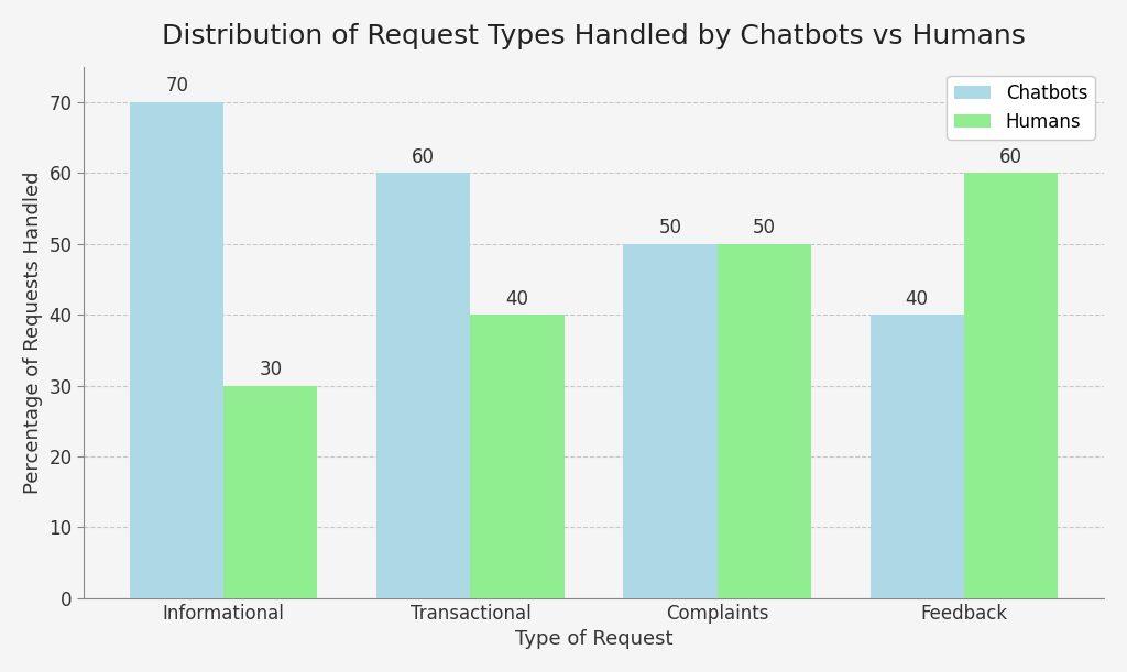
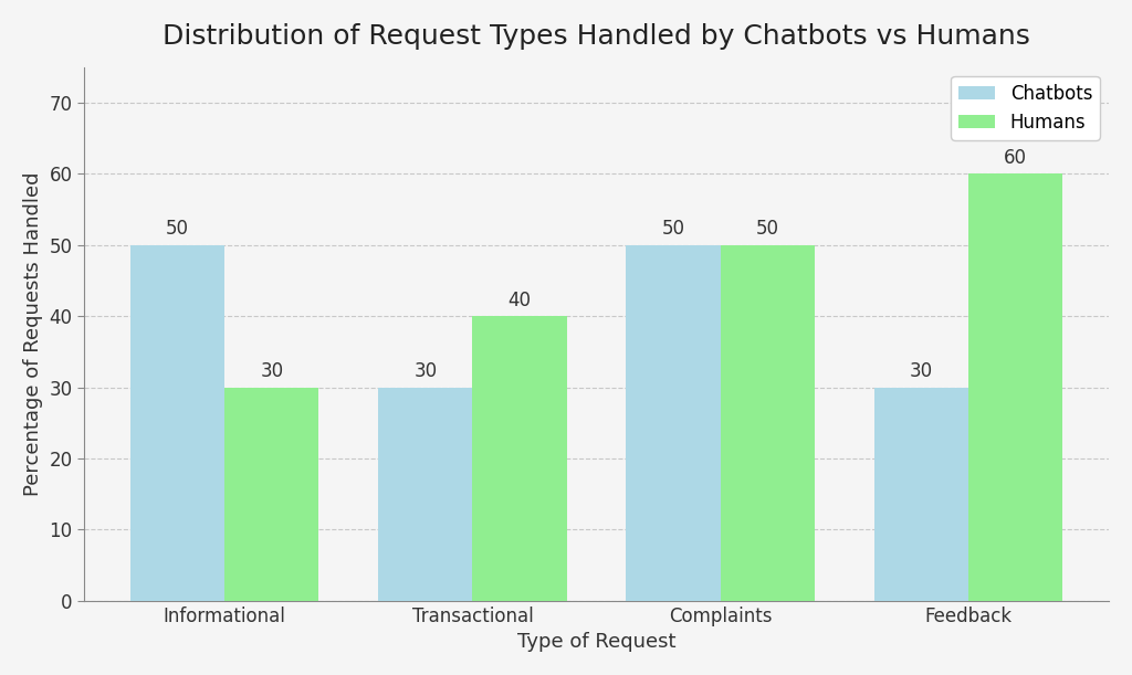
Chatbots/Informational: 70 -> 50
Chatbots/Transactional: 60 -> 30
Chatbots/Feedback: 40 -> 30
